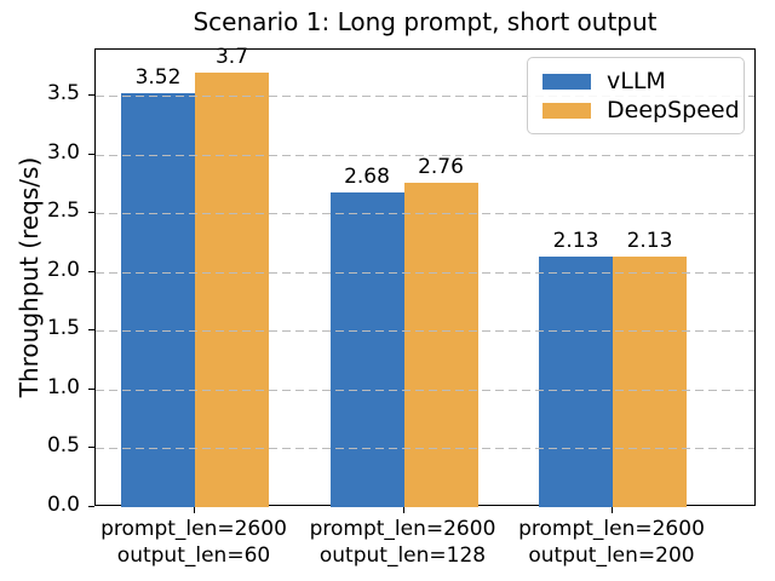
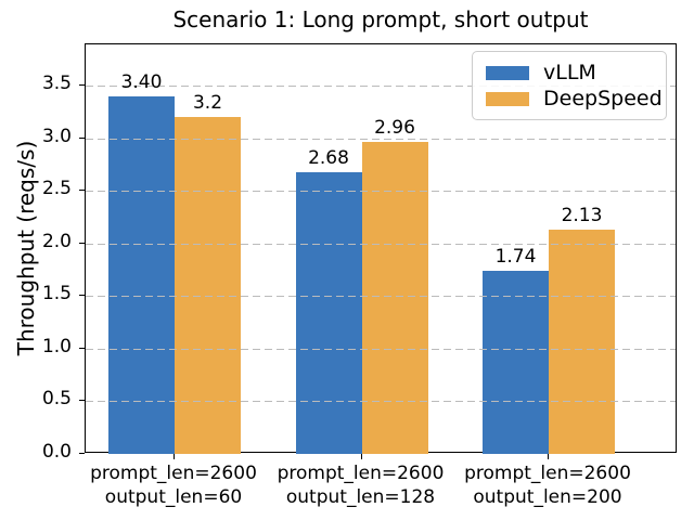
vLLM/prompt_len=2600 output_len=60: 3.52 -> 3.40
DeepSpeed/prompt_len=2600 output_len=60: 3.7 -> 3.2
DeepSpeed/prompt_len=2600 output_len=128: 2.76 -> 2.96
vLLM/prompt_len=2600 output_len=200: 2.13 -> 1.74
